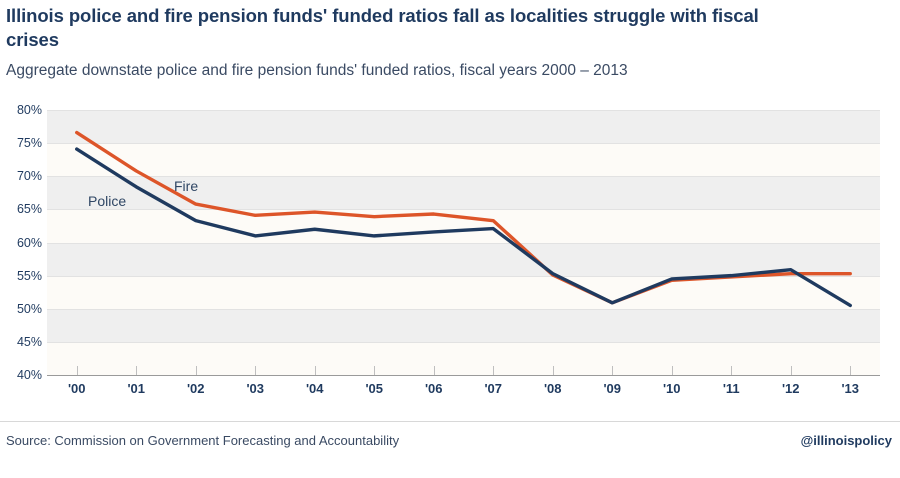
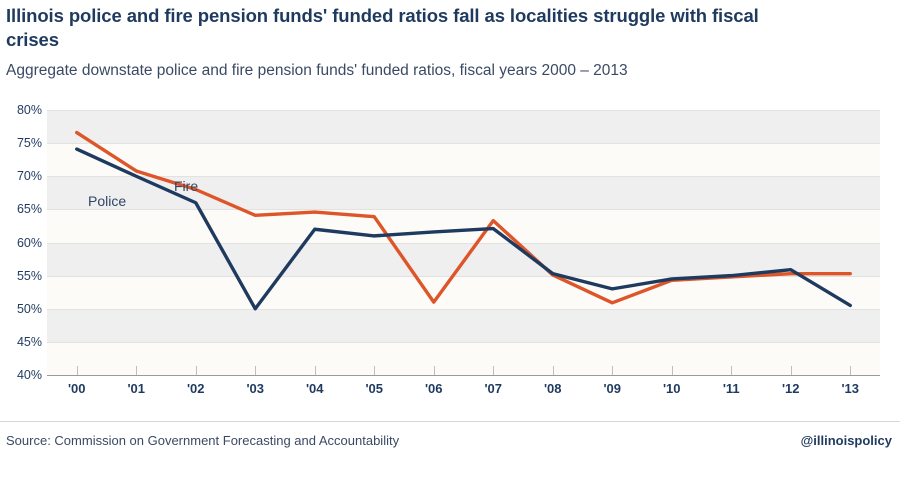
Police/'01: 68% -> 70%
Fire/'02: 66% -> 68%
Police/'02: 63% -> 66%
Police/'03: 61% -> 50%
Fire/'06: 64% -> 51%
Police/'09: 51% -> 53%
